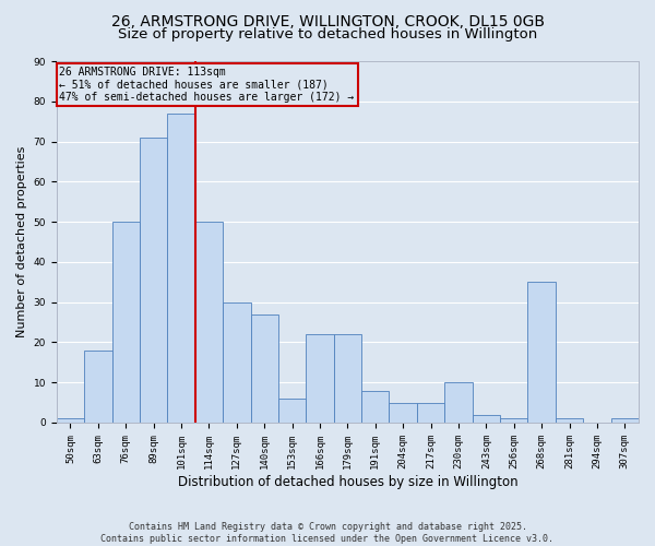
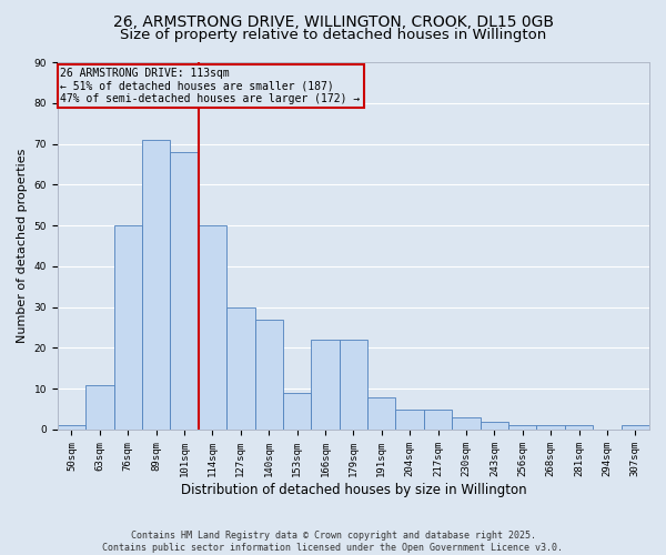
63sqm: 18 -> 11
101sqm: 77 -> 68
153sqm: 6 -> 9
230sqm: 10 -> 3
268sqm: 35 -> 1
